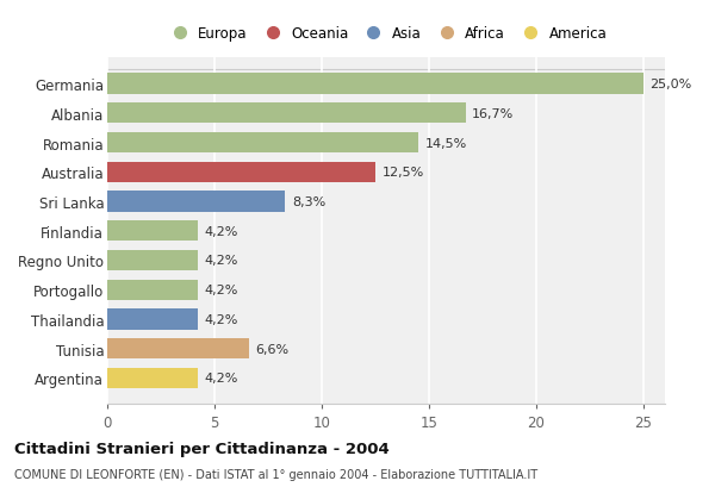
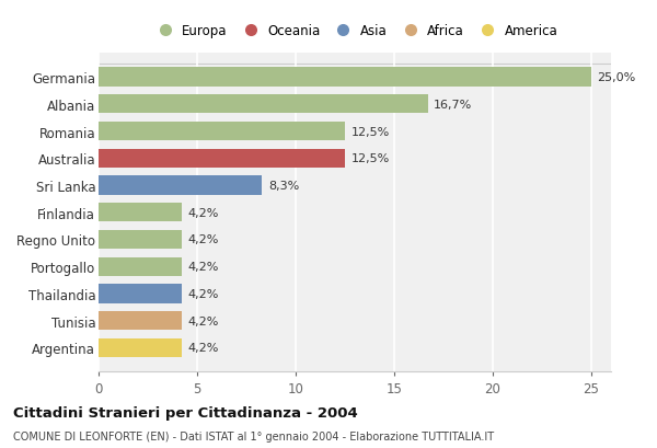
Romania: 14,5% -> 12,5%
Tunisia: 6,6% -> 4,2%
